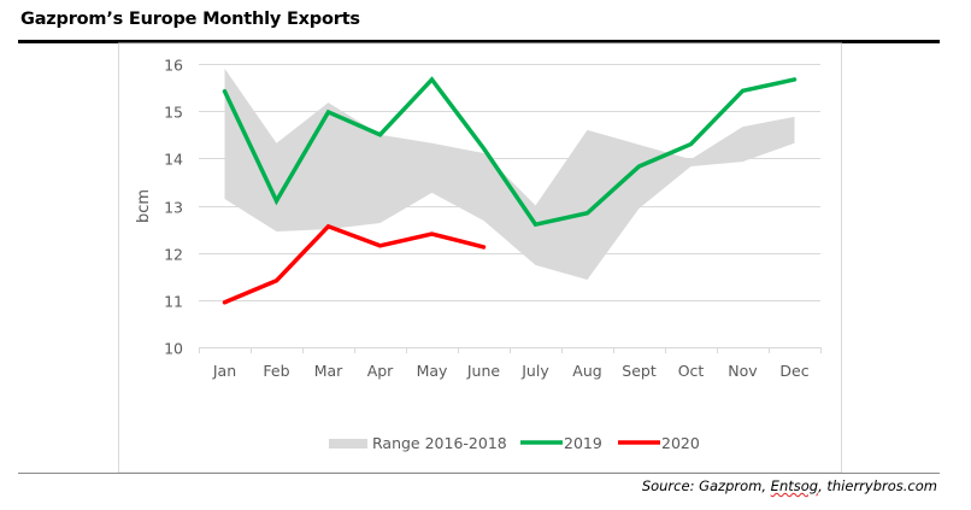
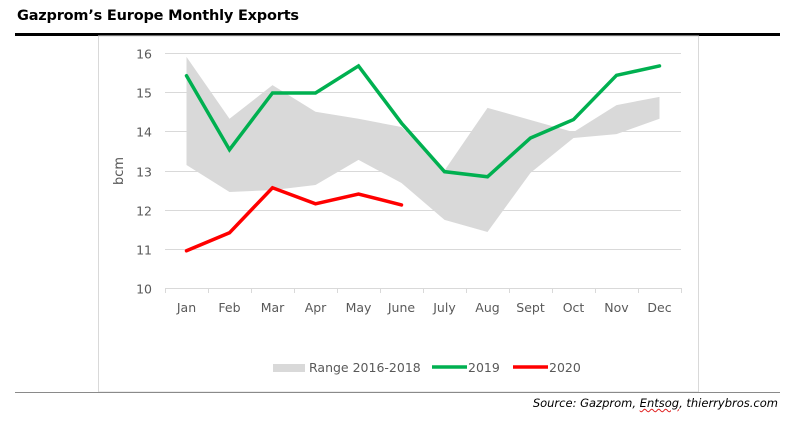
2019/Feb: 13.1 -> 13.5
2019/Apr: 14.5 -> 15.0
2019/July: 12.6 -> 13.0
